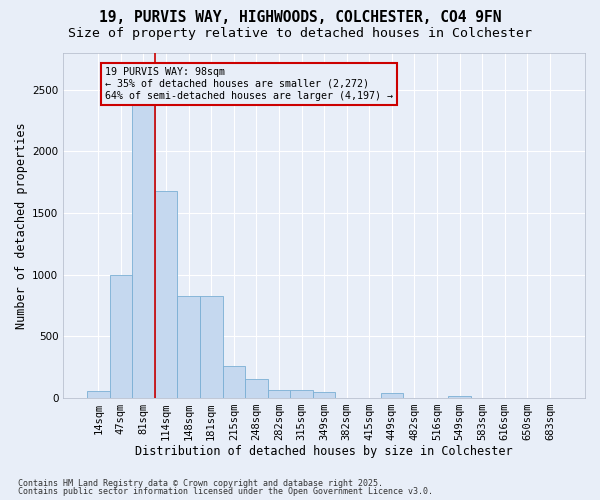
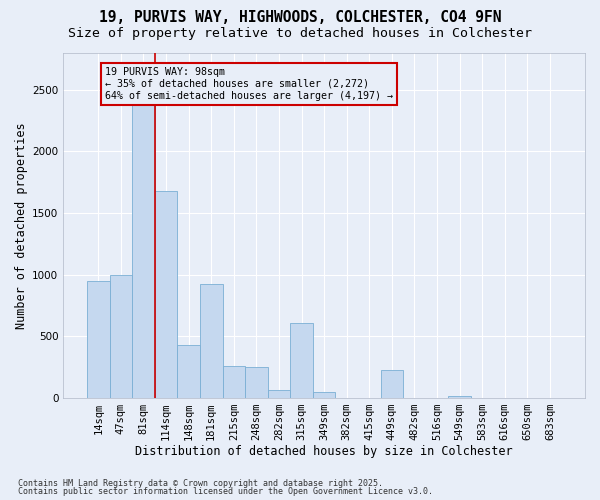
14sqm: 60 -> 950
148sqm: 830 -> 430
181sqm: 830 -> 920
248sqm: 150 -> 250
315sqm: 60 -> 610
449sqm: 40 -> 230
